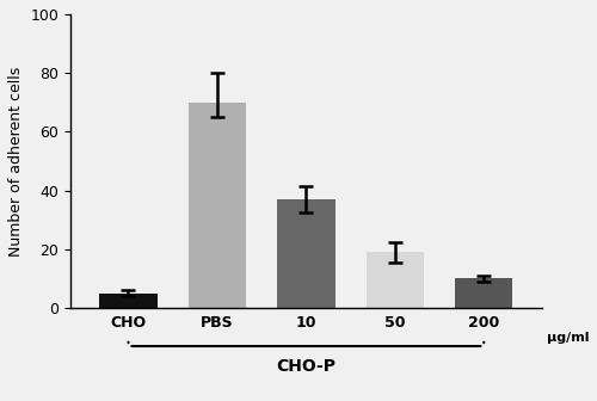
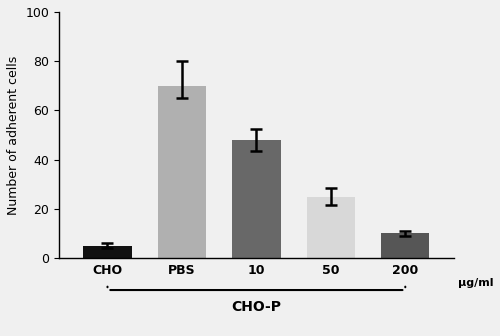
10: 37 -> 48
50: 19 -> 25
